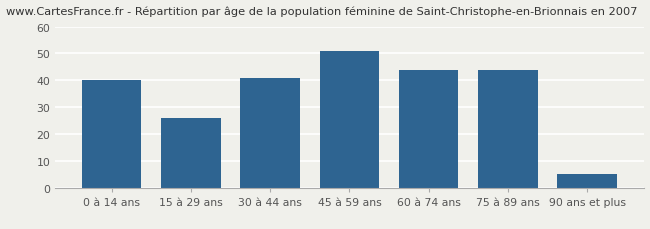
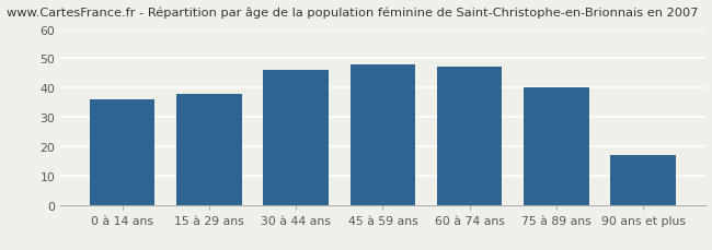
0 à 14 ans: 40 -> 36
15 à 29 ans: 26 -> 38
30 à 44 ans: 41 -> 46
45 à 59 ans: 51 -> 48
60 à 74 ans: 44 -> 47
75 à 89 ans: 44 -> 40
90 ans et plus: 5 -> 17
